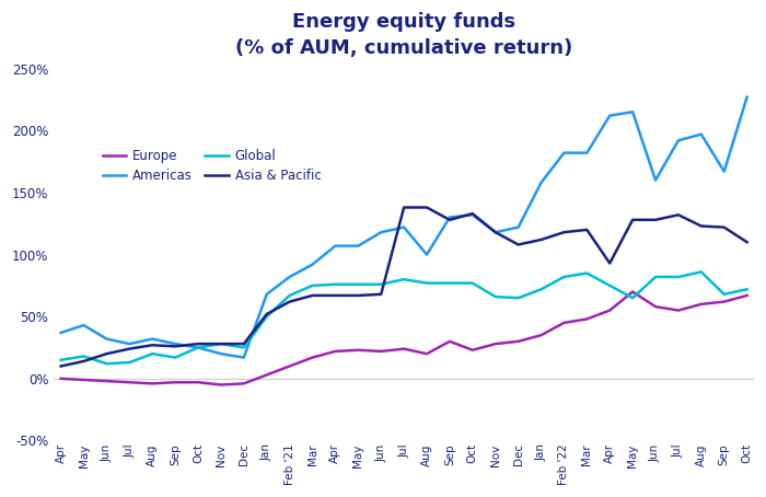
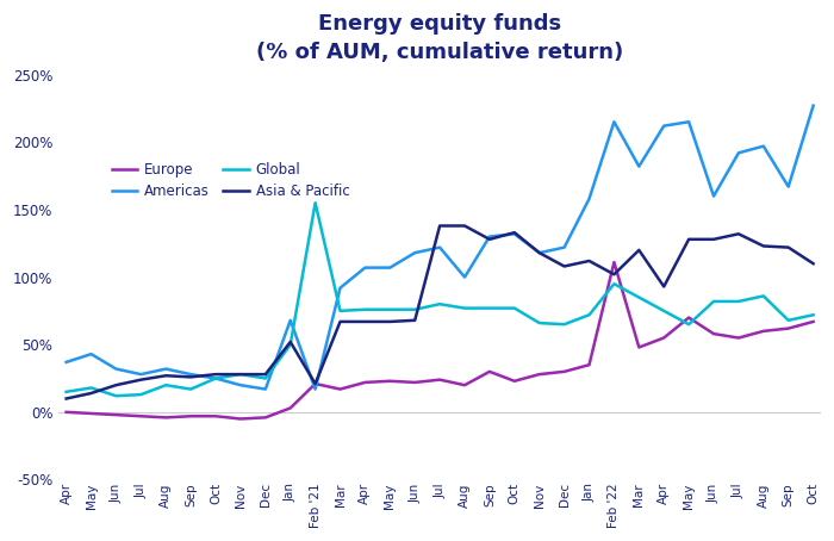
Europe/Feb '21: 10% -> 21%
Americas/Feb '21: 82% -> 17%
Global/Feb '21: 67% -> 155%
Asia & Pacific/Feb '21: 62% -> 21%
Europe/Feb '22: 45% -> 111%
Americas/Feb '22: 182% -> 215%
Global/Feb '22: 82% -> 95%
Asia & Pacific/Feb '22: 118% -> 102%
